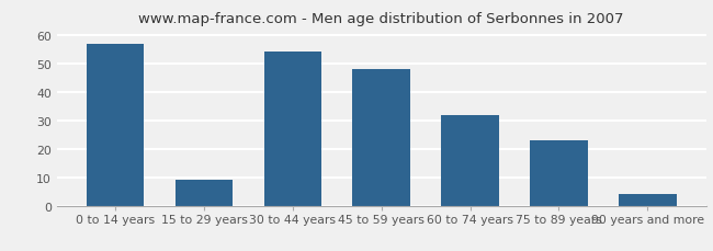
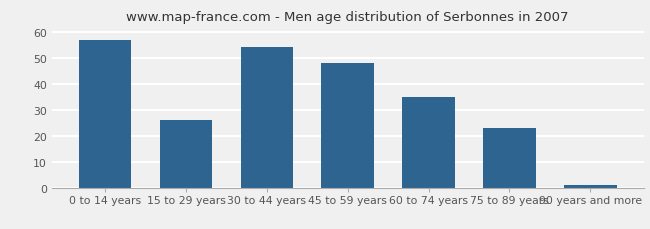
15 to 29 years: 9 -> 26
60 to 74 years: 32 -> 35
90 years and more: 4 -> 1
